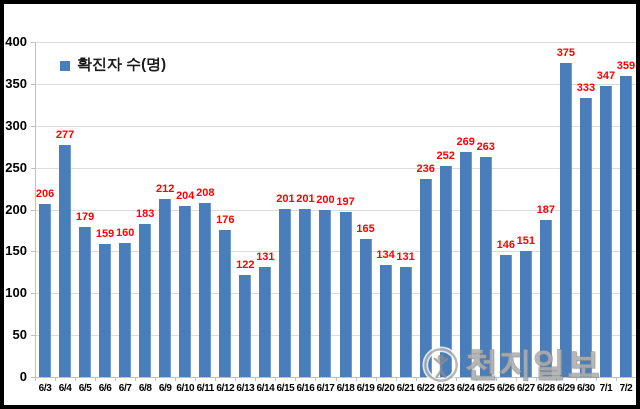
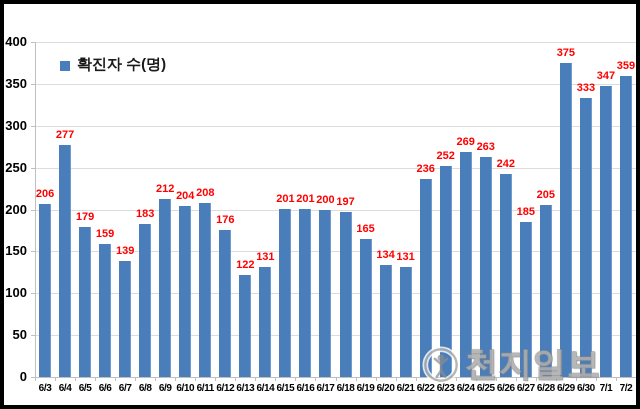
6/7: 160 -> 139
6/26: 146 -> 242
6/27: 151 -> 185
6/28: 187 -> 205
